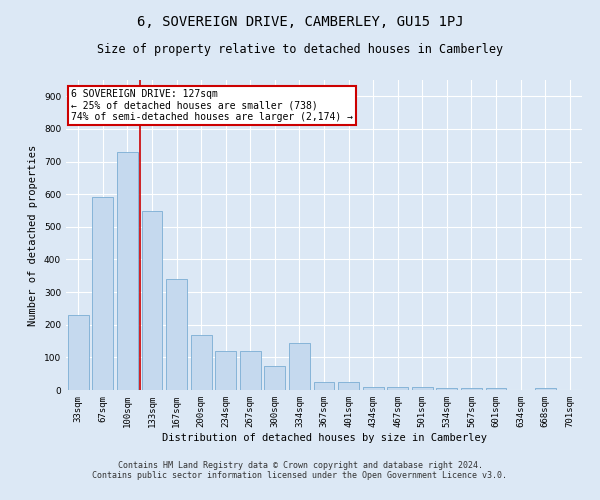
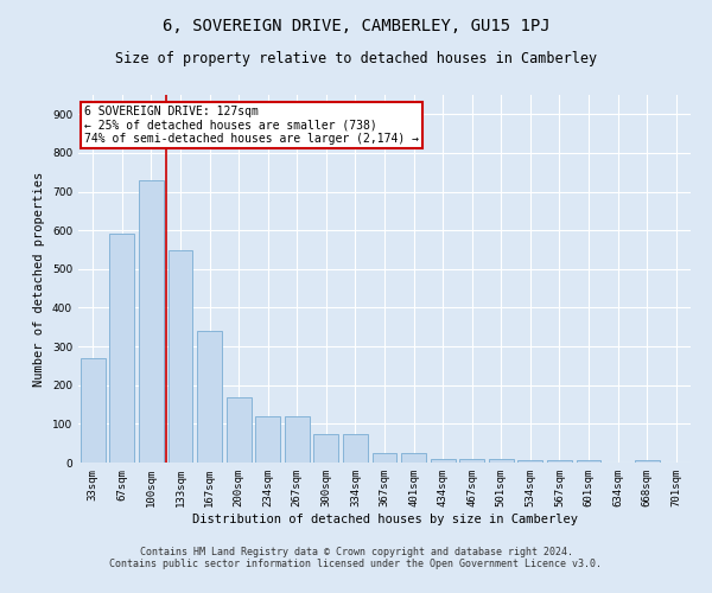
33sqm: 230 -> 270
334sqm: 145 -> 75
